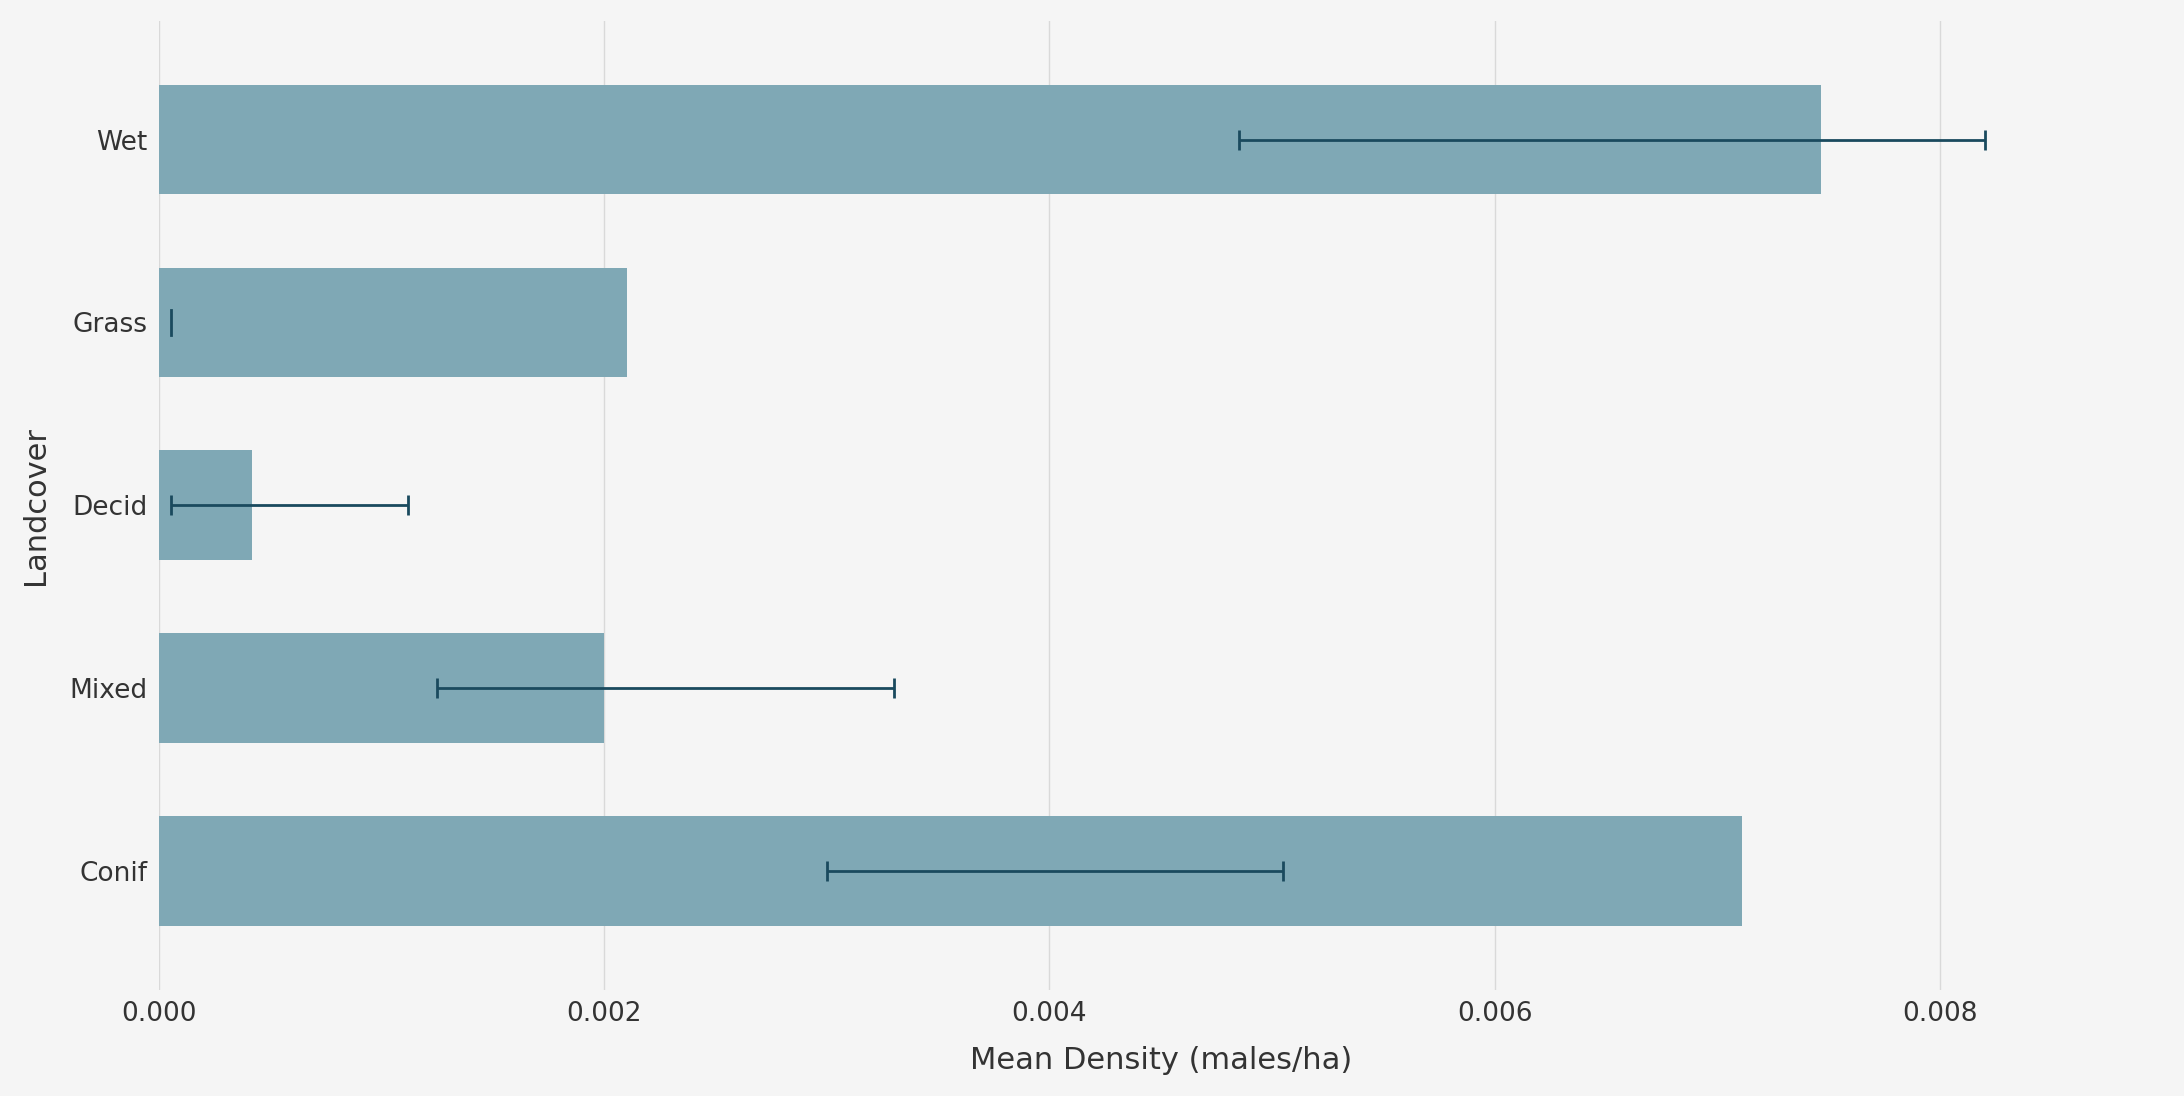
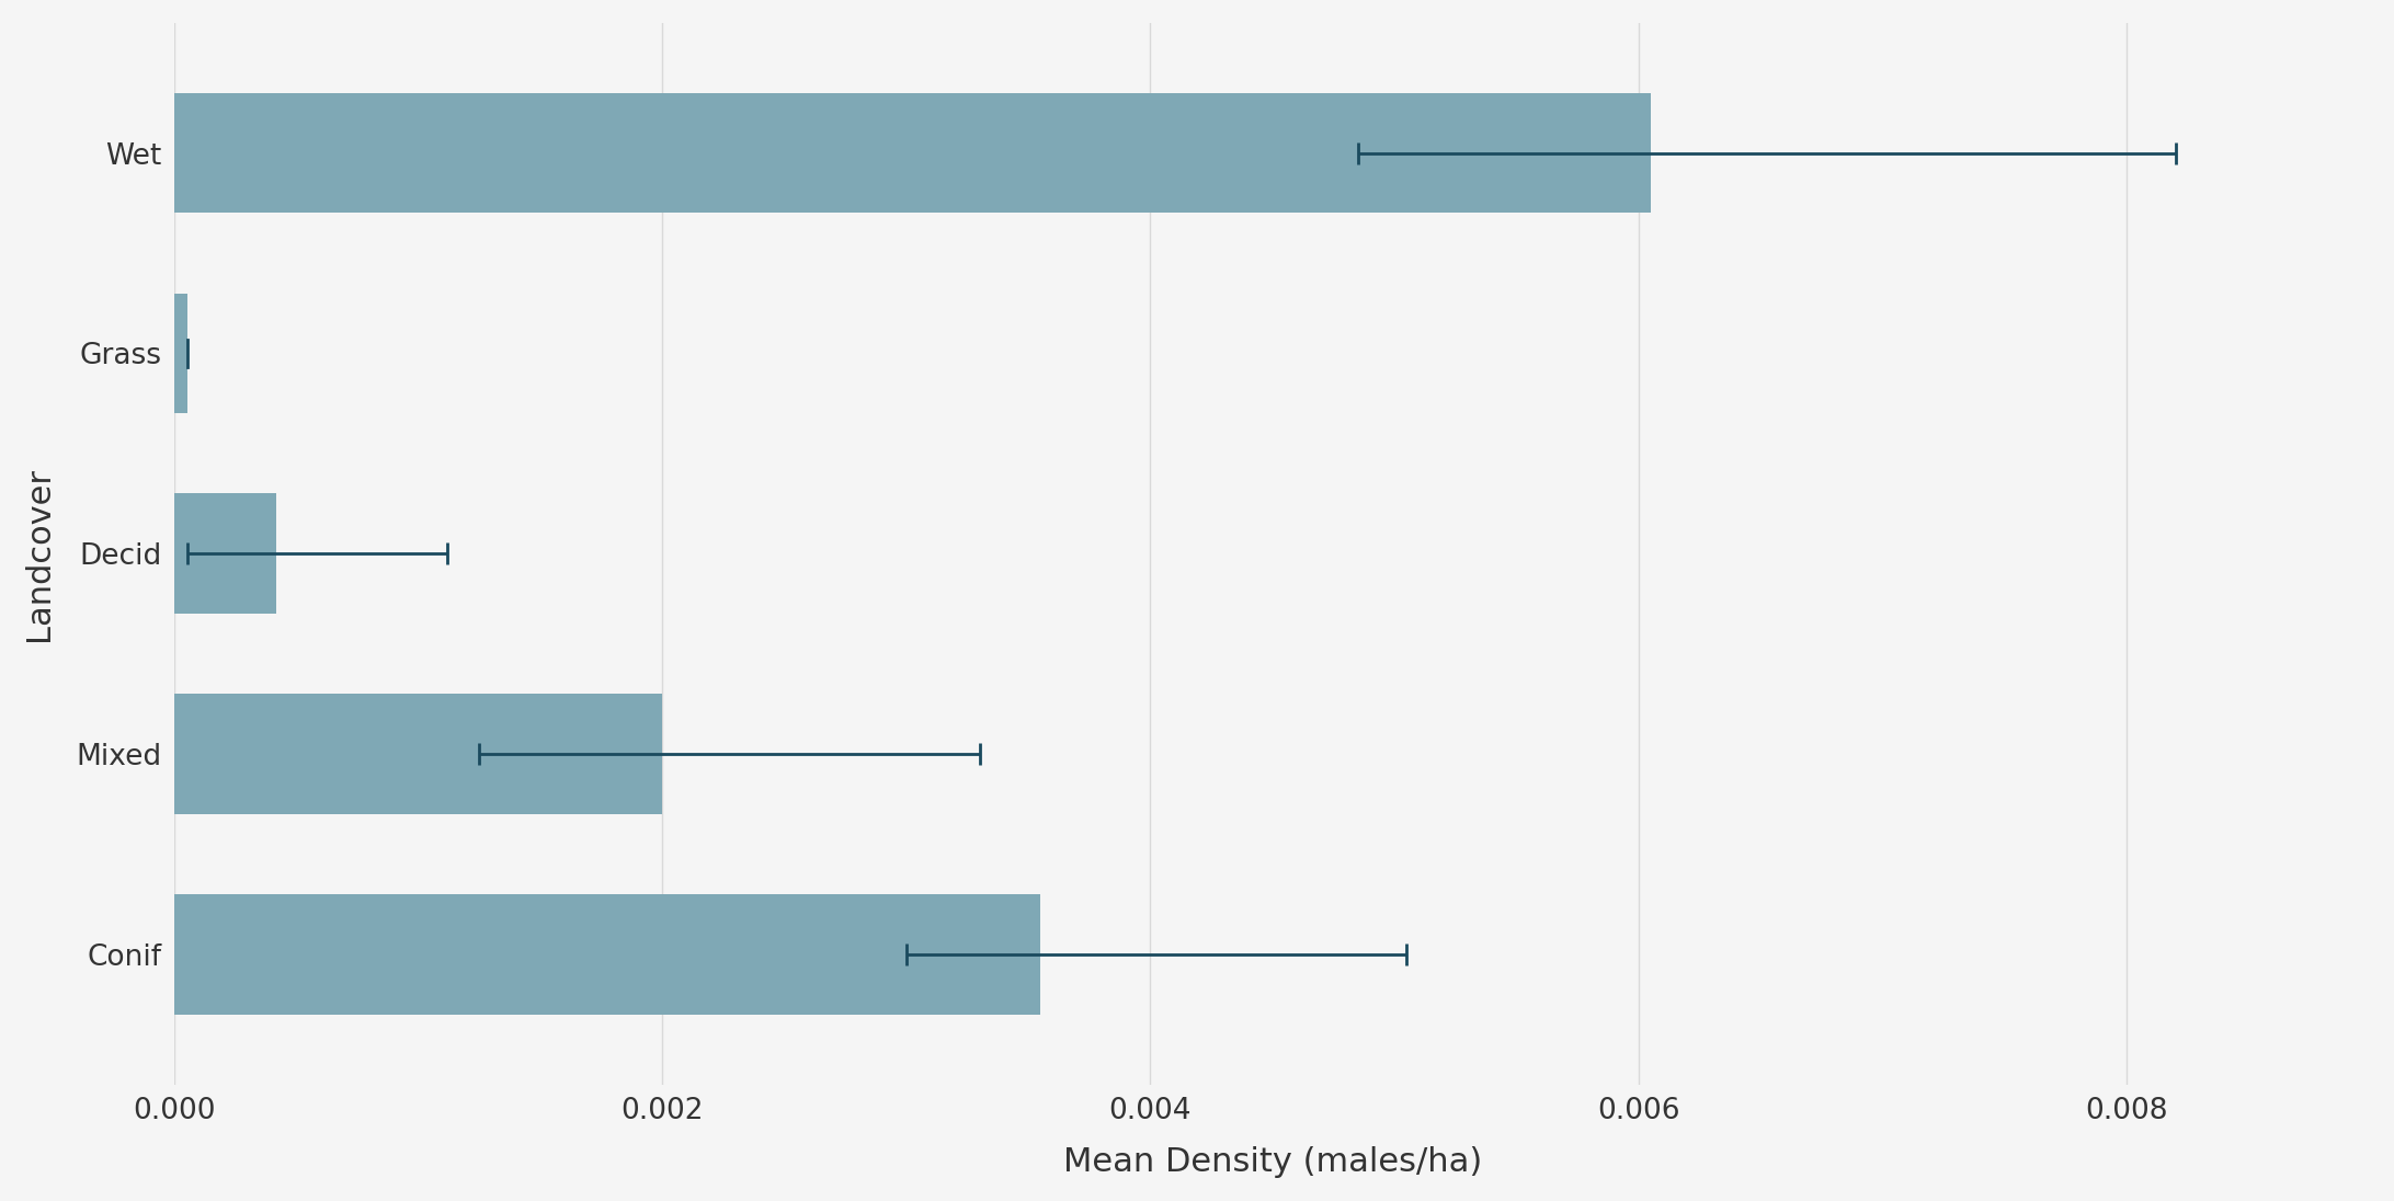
Wet: 0.007465 -> 0.006050
Grass: 0.002105 -> 0.000055
Conif: 0.007110 -> 0.003550
